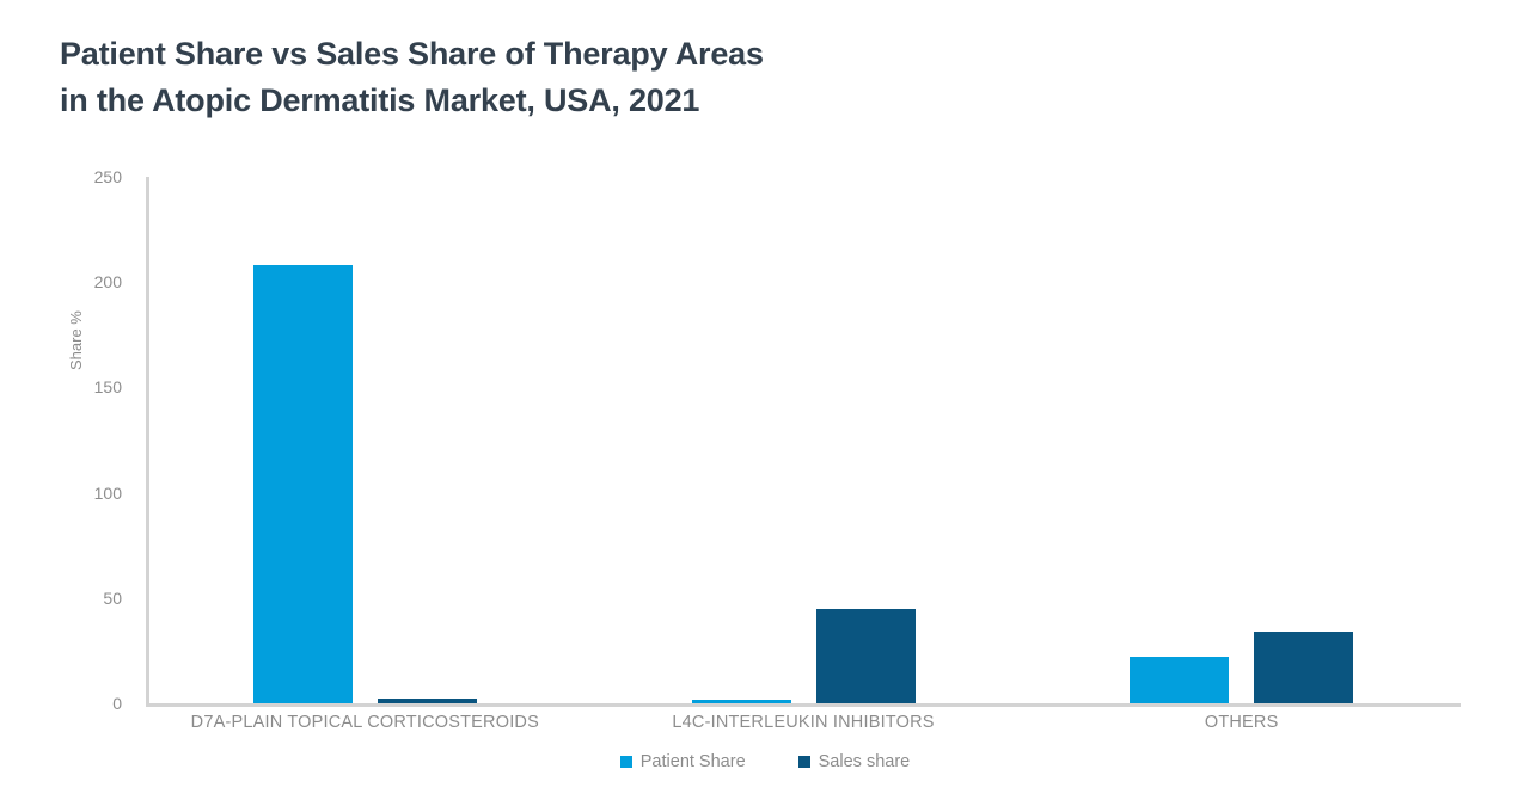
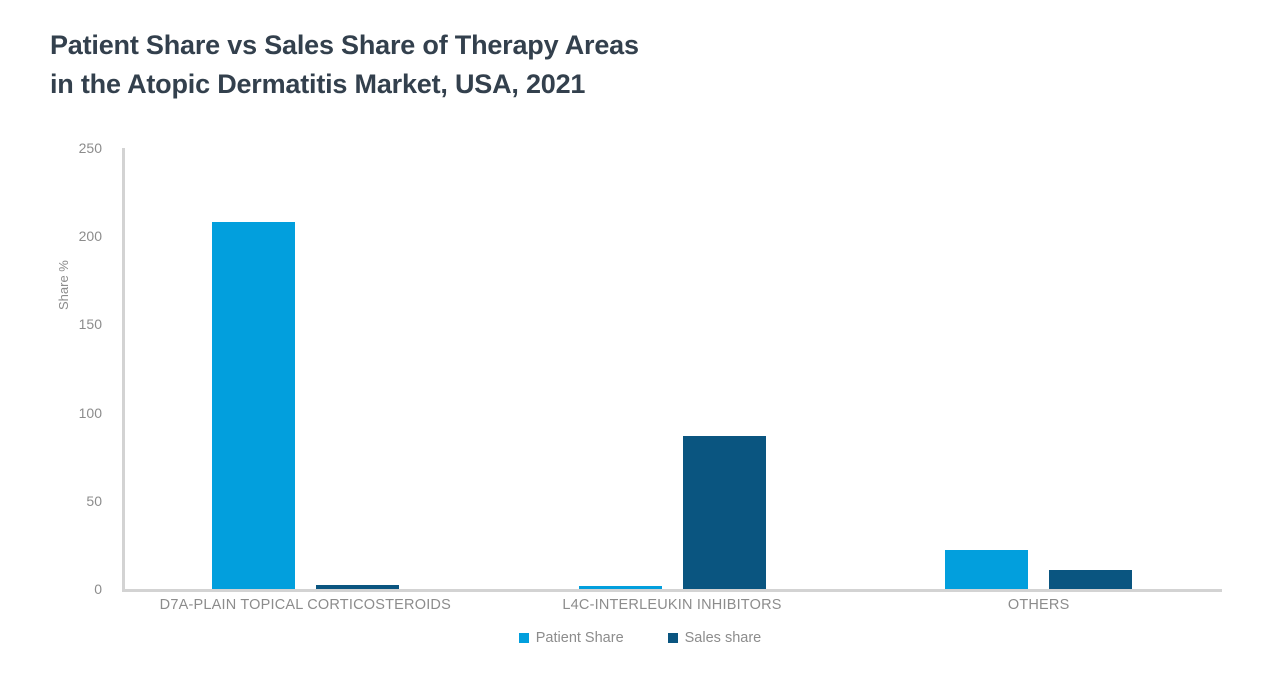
Sales share/L4C-INTERLEUKIN INHIBITORS: 45 -> 87
Sales share/OTHERS: 34 -> 11
